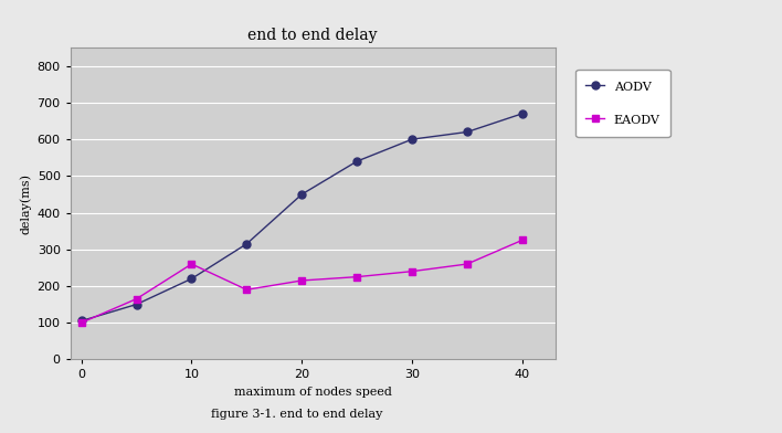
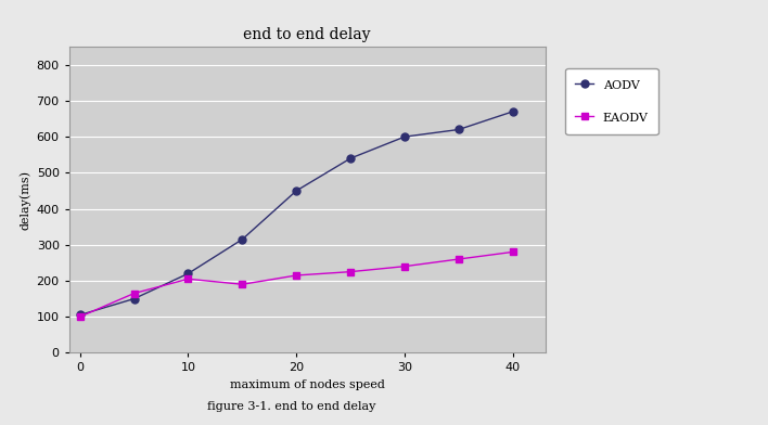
EAODV/10: 260 -> 205
EAODV/40: 325 -> 280
